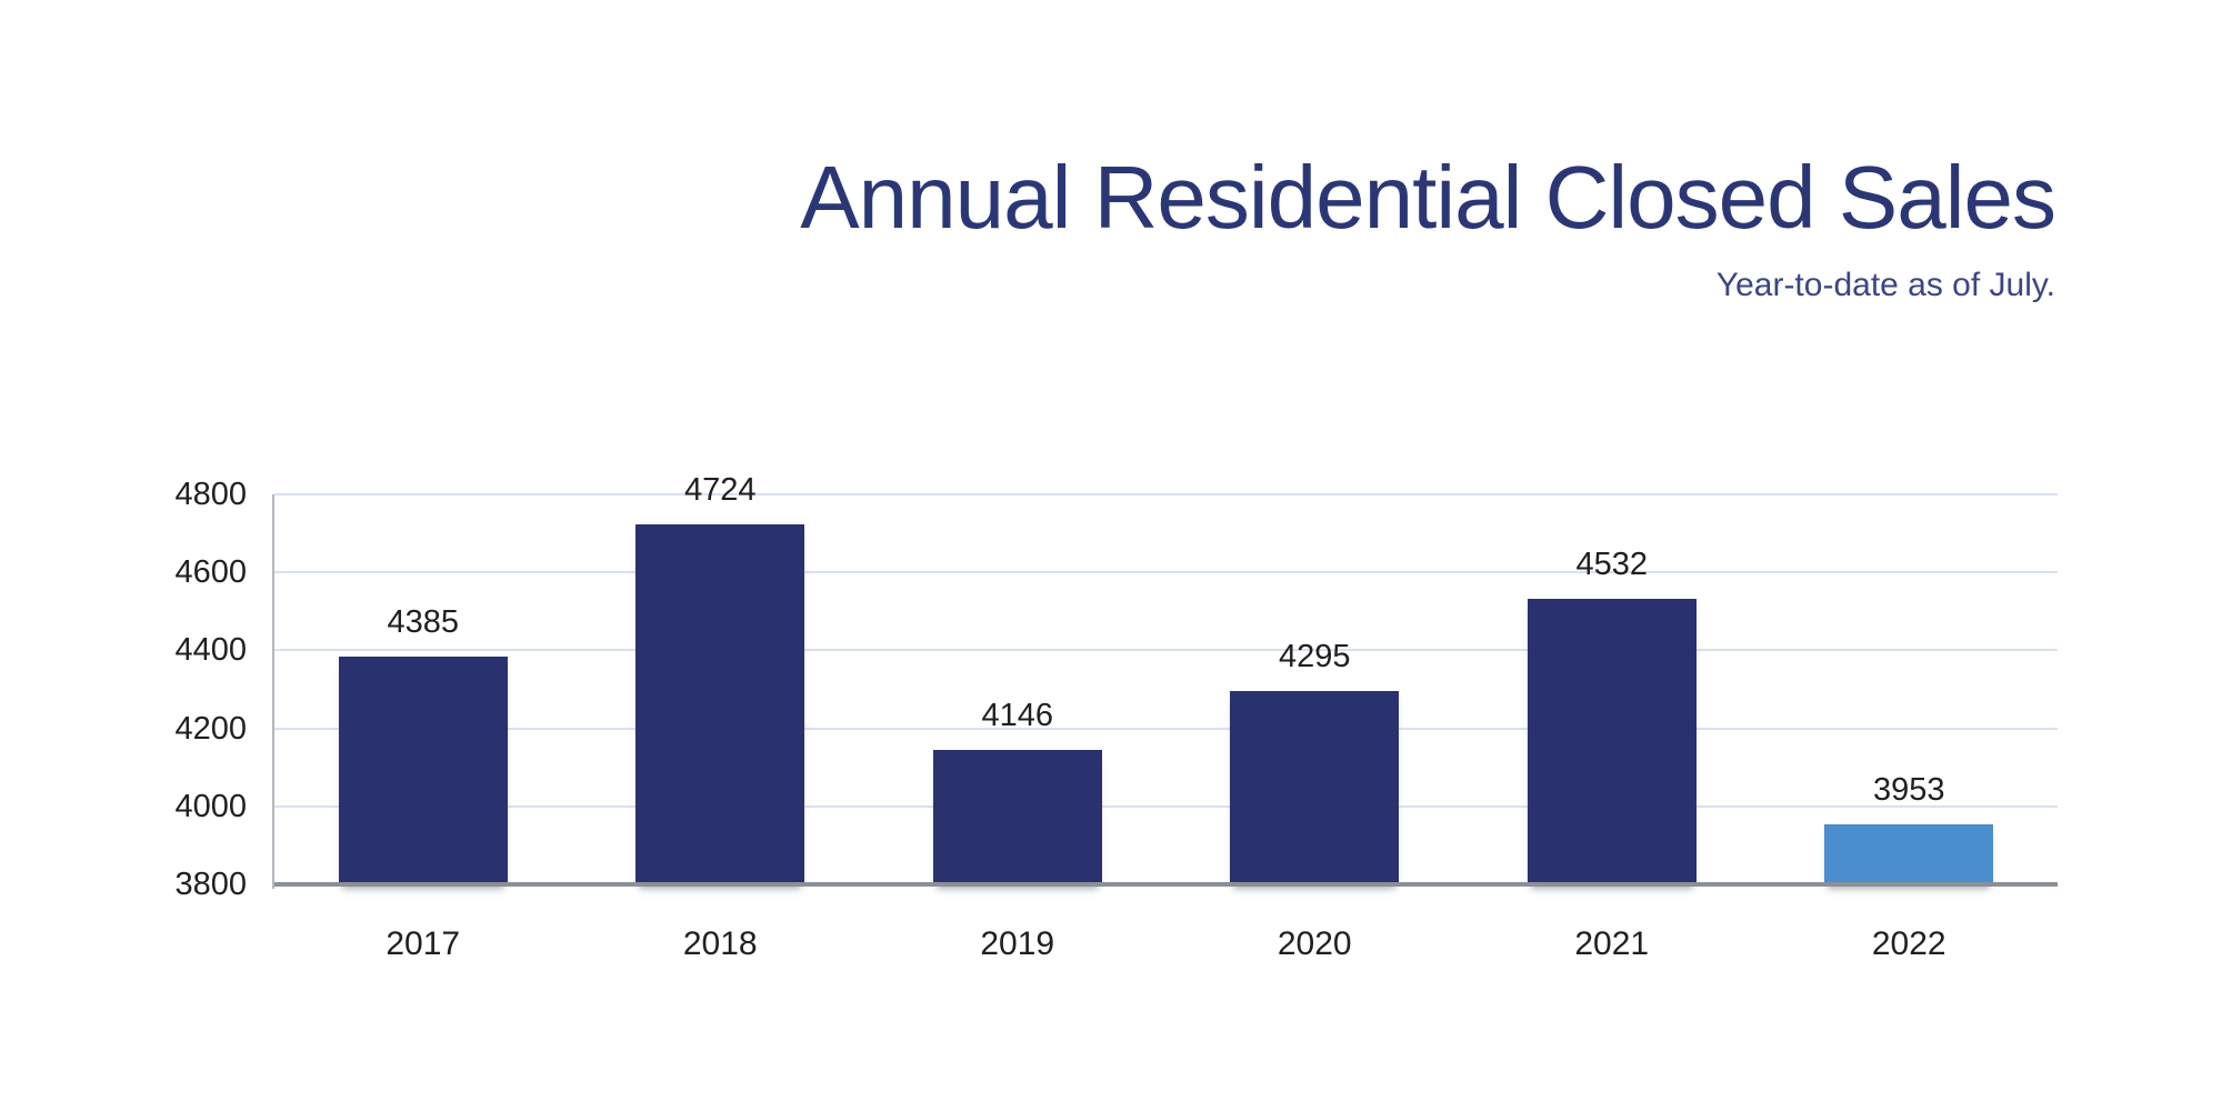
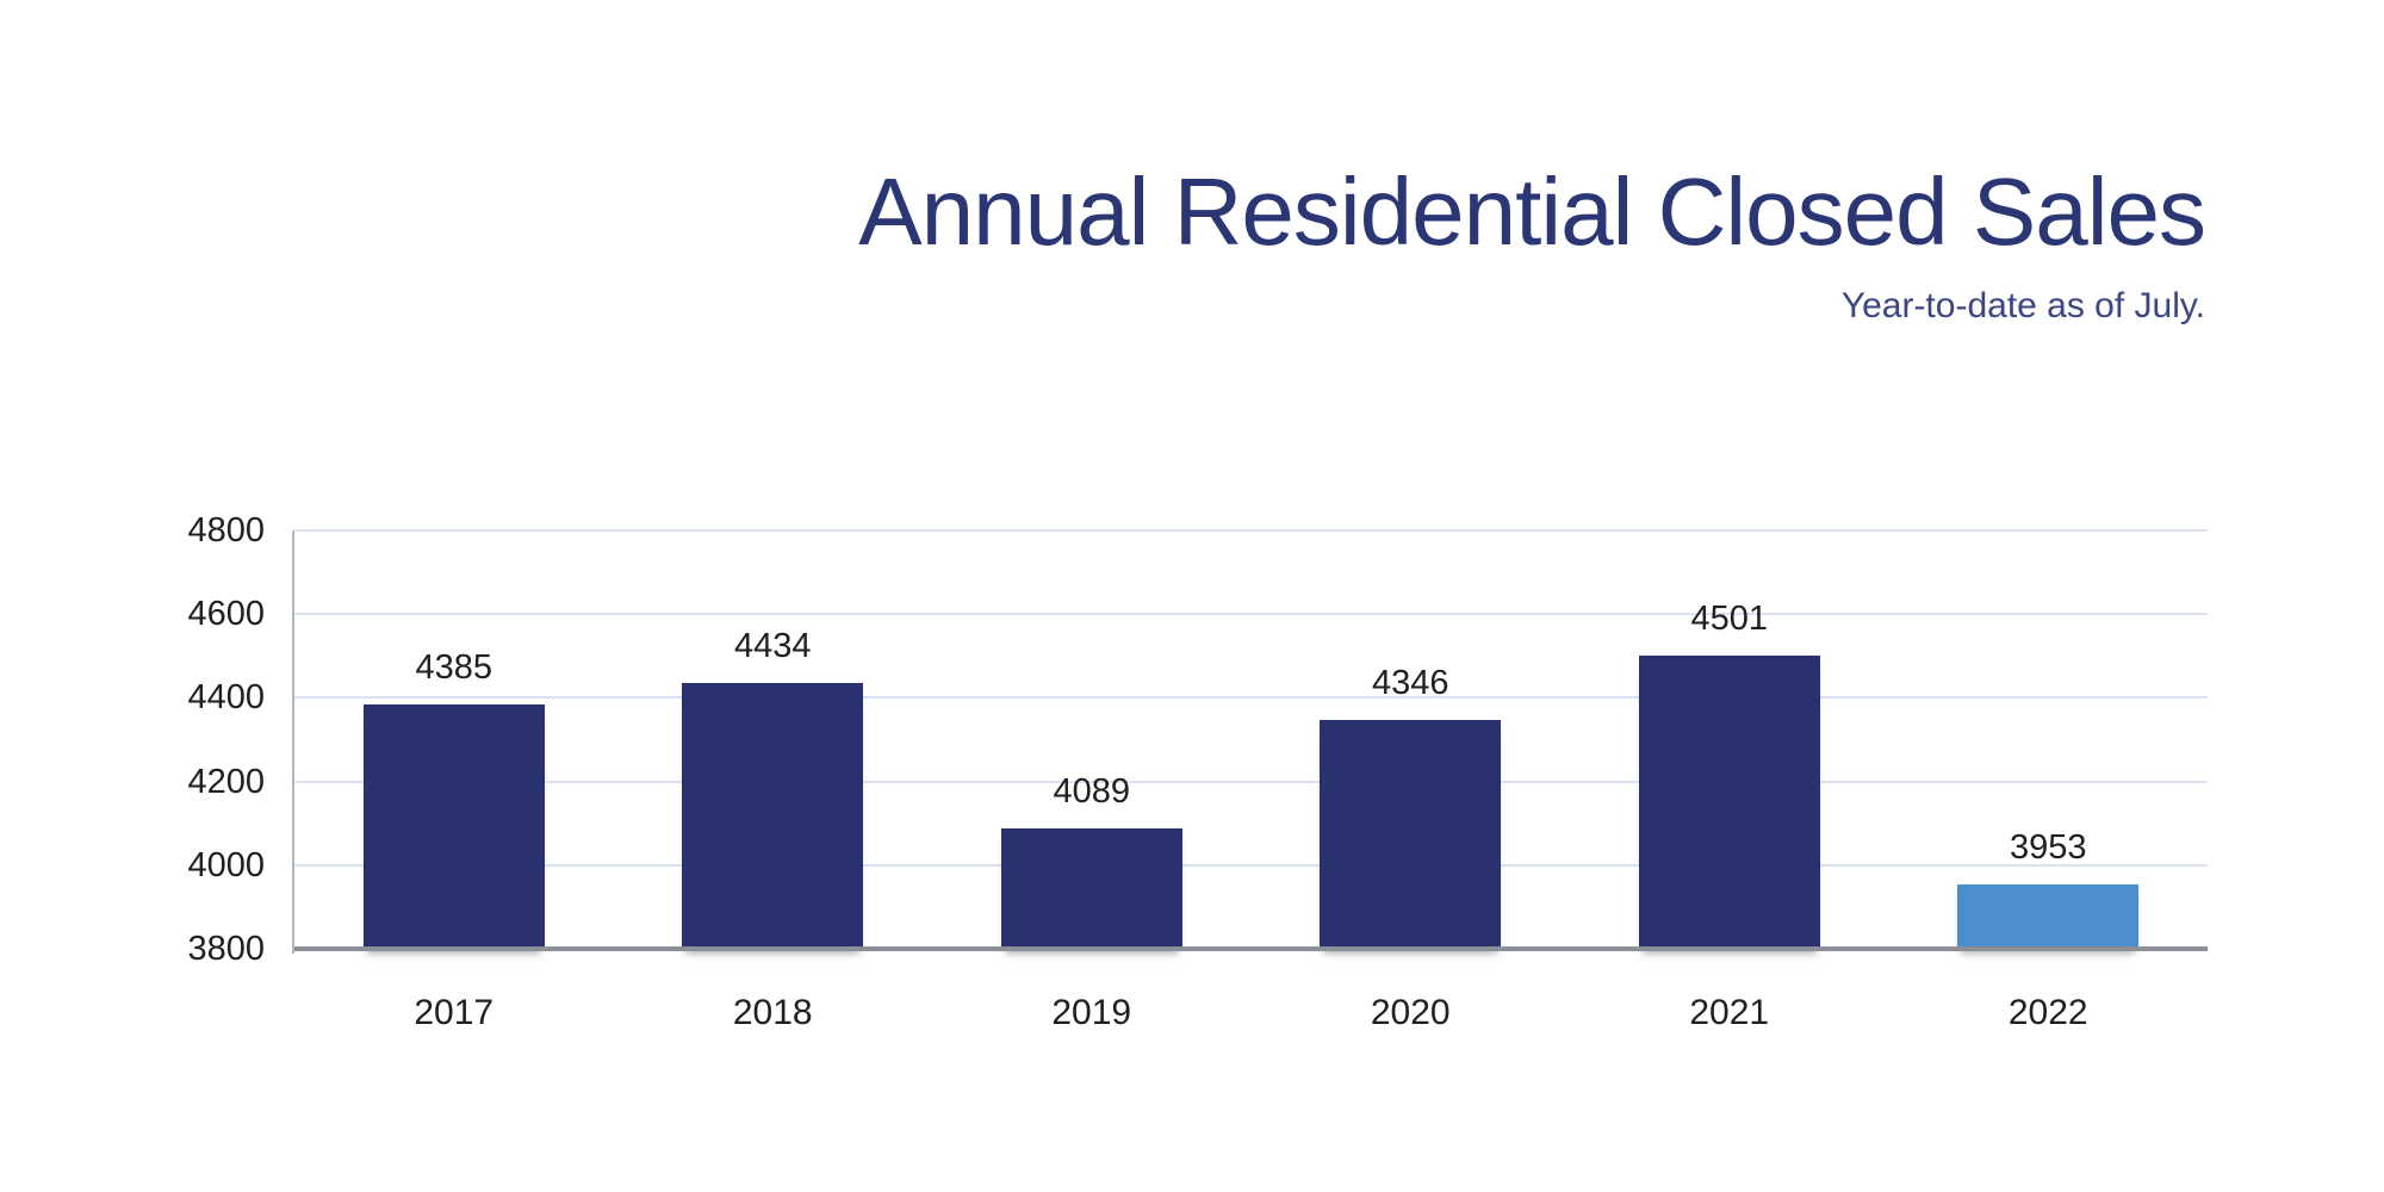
2018: 4724 -> 4434
2019: 4146 -> 4089
2020: 4295 -> 4346
2021: 4532 -> 4501
